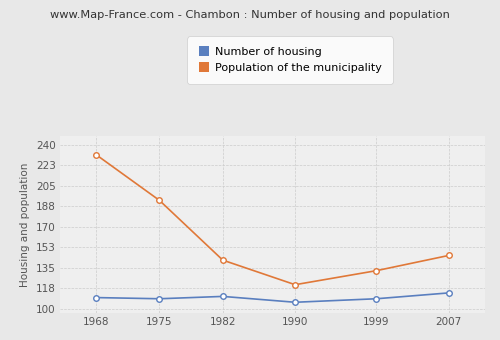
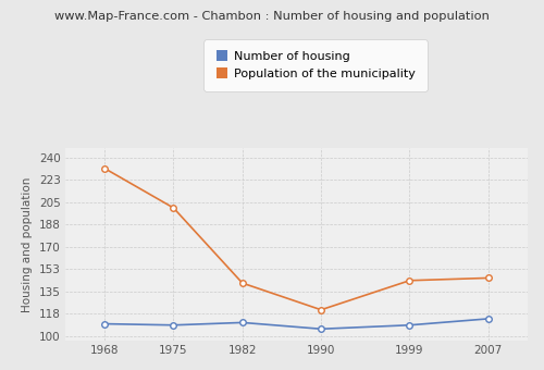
Population of the municipality/1975: 193 -> 201
Population of the municipality/1999: 133 -> 144
